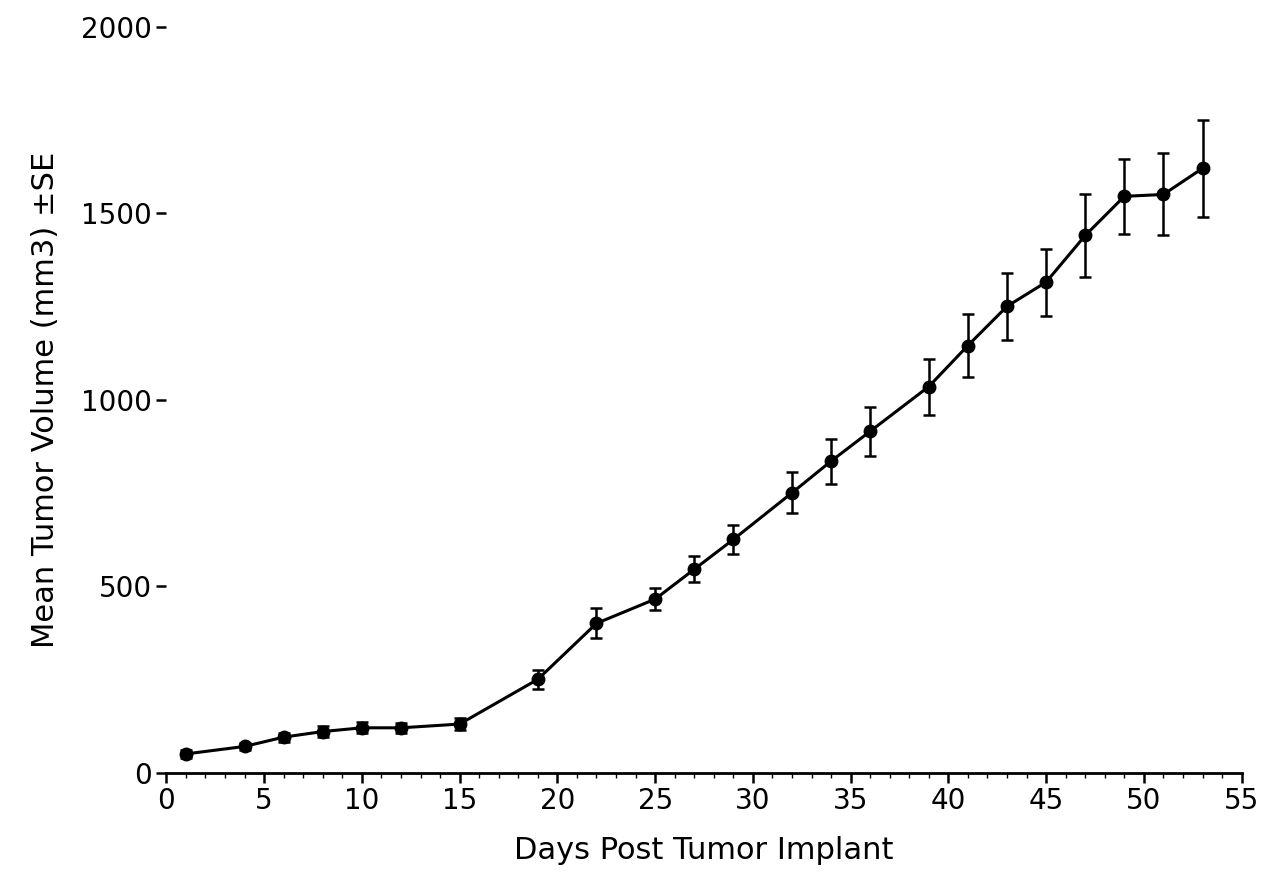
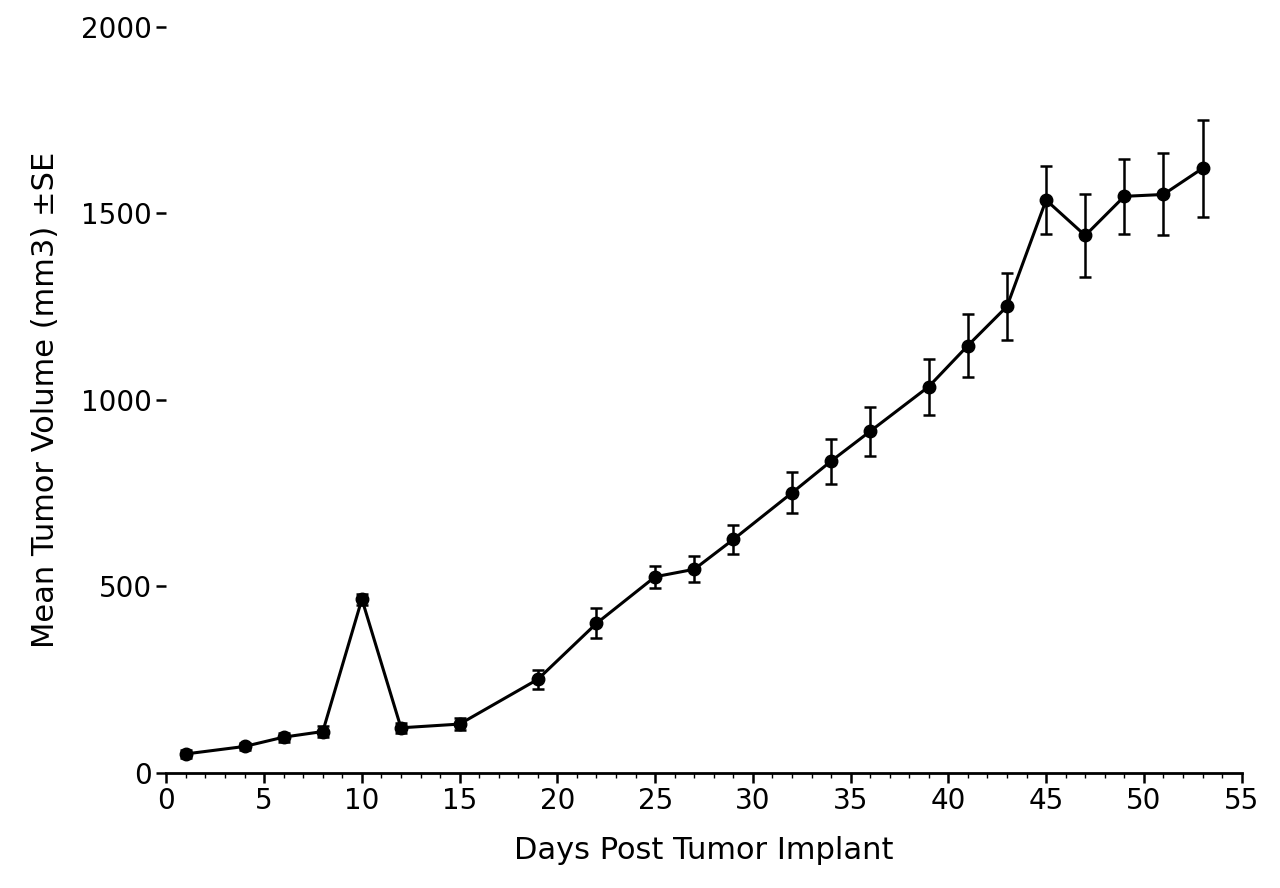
10: 120 -> 465
25: 465 -> 525
45: 1315 -> 1535
